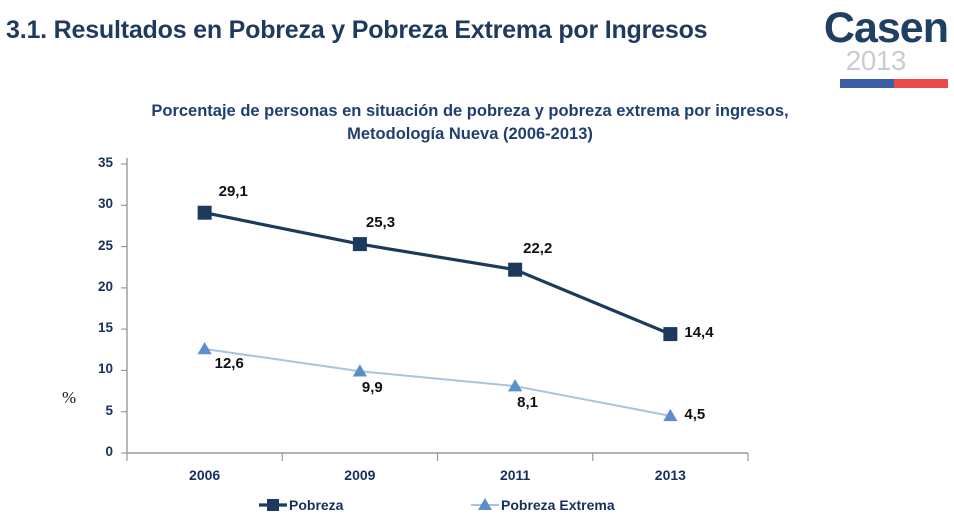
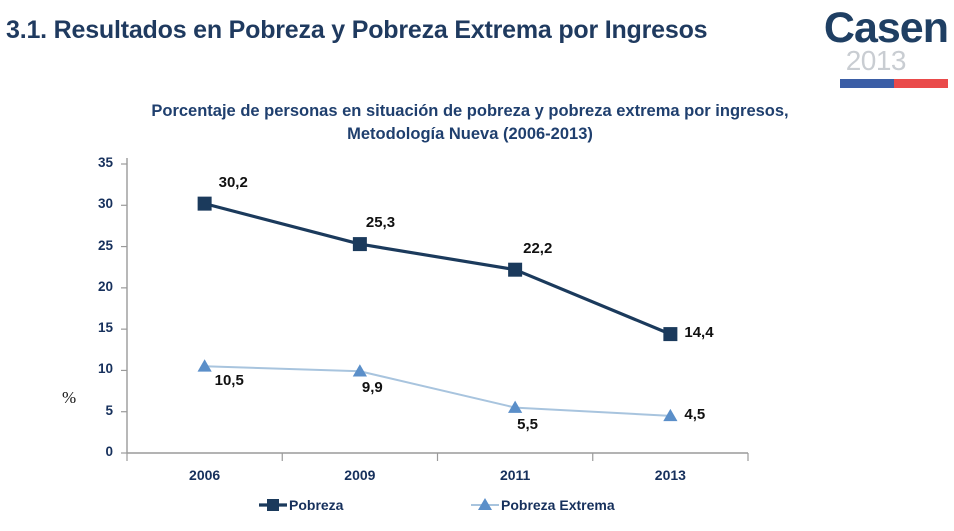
Pobreza/2006: 29,1 -> 30,2
Pobreza Extrema/2006: 12,6 -> 10,5
Pobreza Extrema/2011: 8,1 -> 5,5
